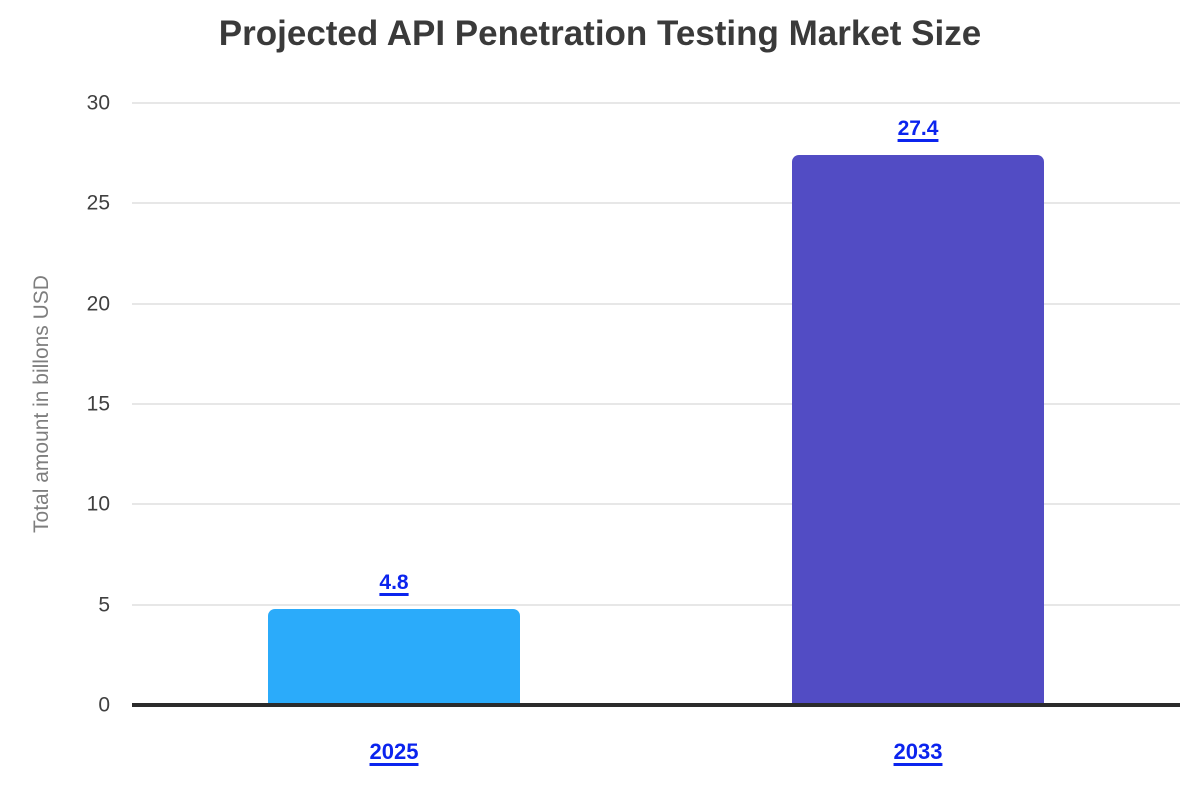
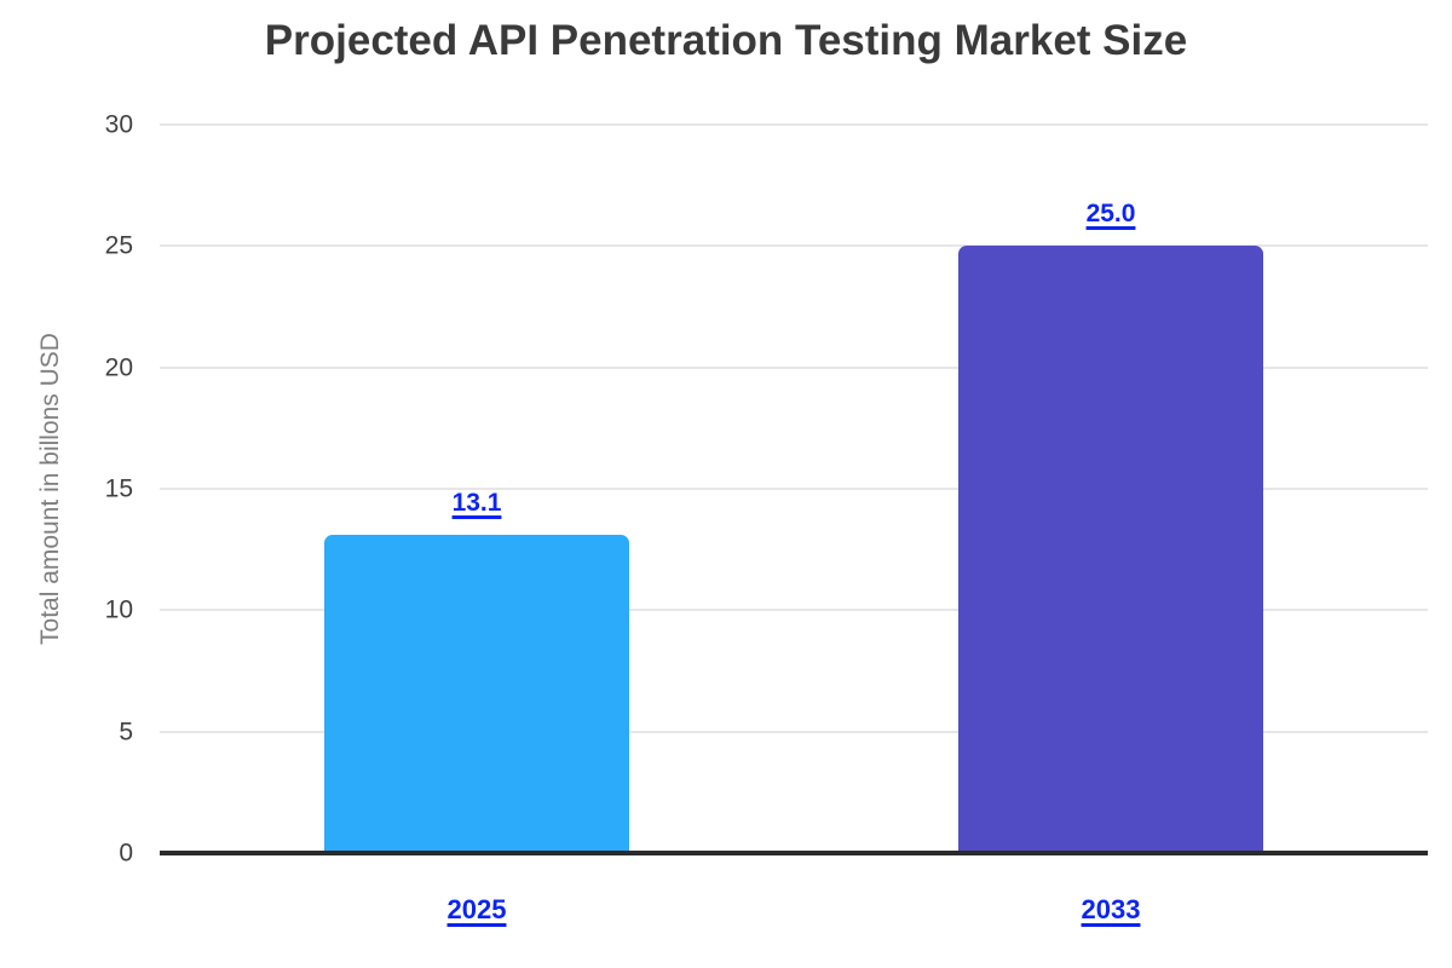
2025: 4.8 -> 13.1
2033: 27.4 -> 25.0
